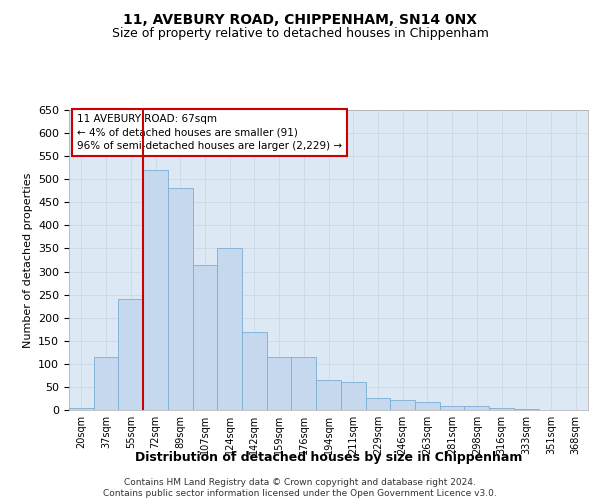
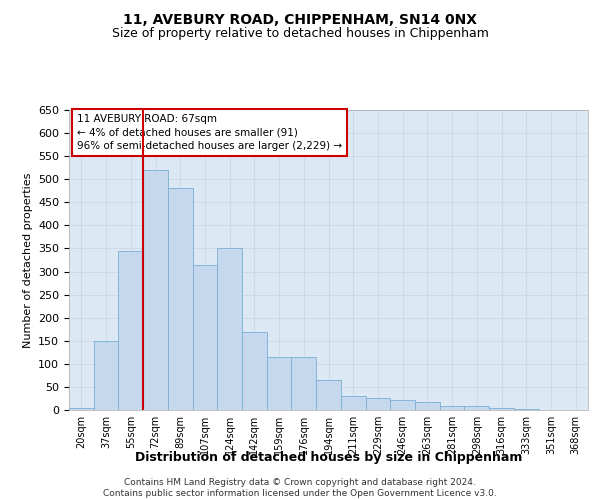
37sqm: 115 -> 150
55sqm: 240 -> 345
211sqm: 60 -> 30
